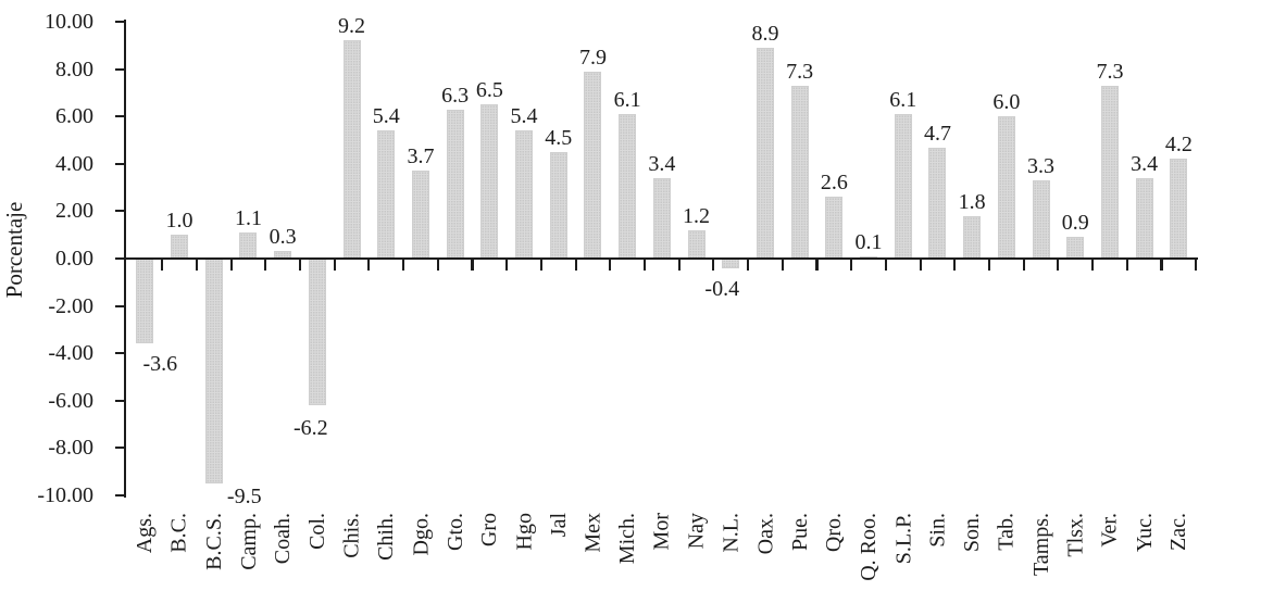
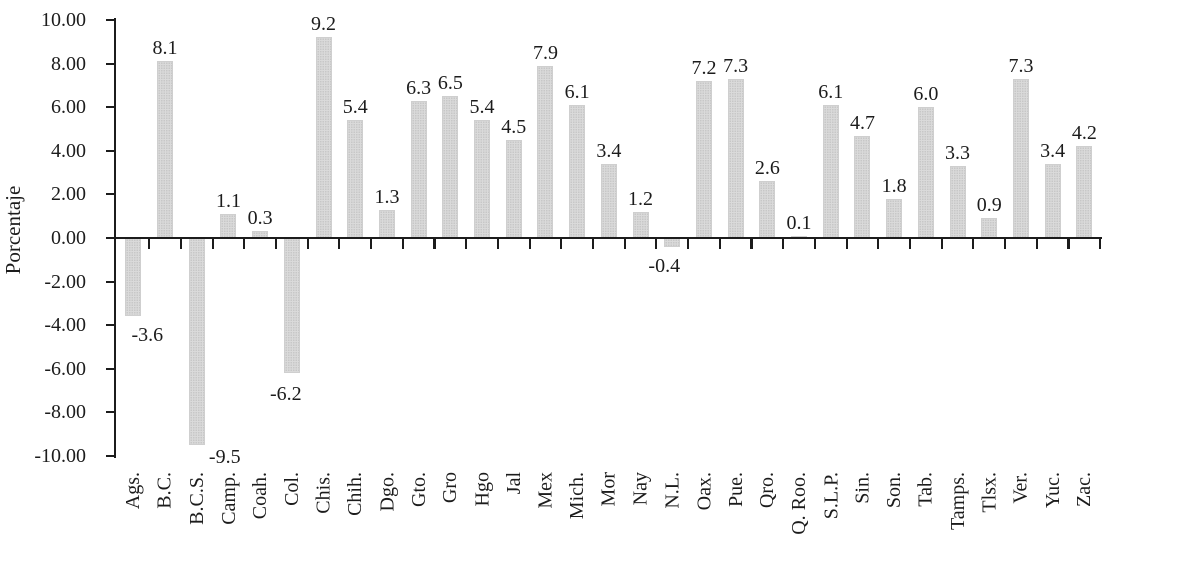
B.C.: 1.0 -> 8.1
Dgo.: 3.7 -> 1.3
Oax.: 8.9 -> 7.2
